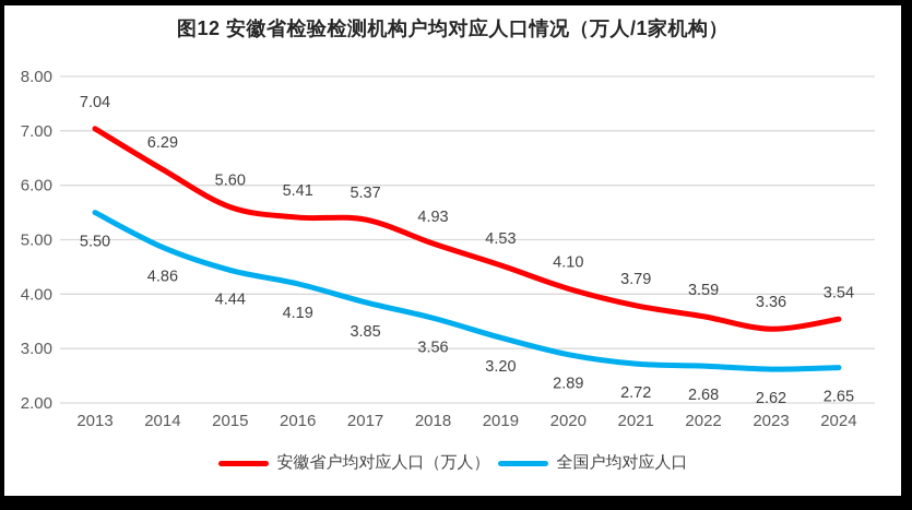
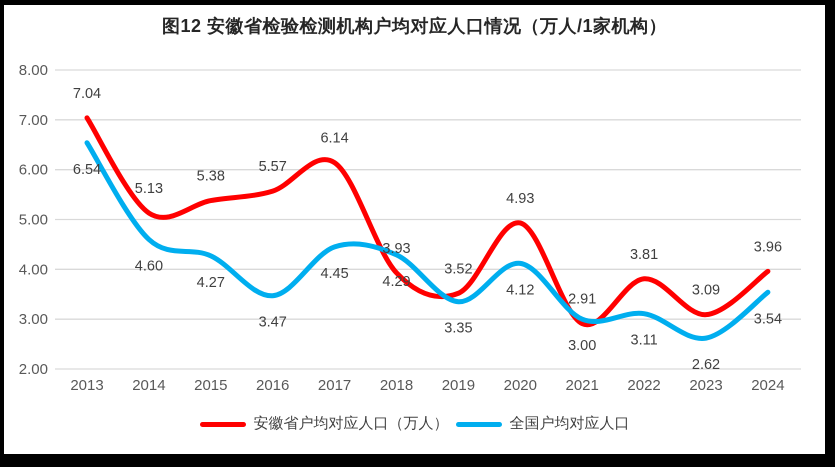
全国户均对应人口/2013: 5.50 -> 6.54
安徽省户均对应人口（万人）/2014: 6.29 -> 5.13
全国户均对应人口/2014: 4.86 -> 4.60
安徽省户均对应人口（万人）/2015: 5.60 -> 5.38
全国户均对应人口/2015: 4.44 -> 4.27
安徽省户均对应人口（万人）/2016: 5.41 -> 5.57
全国户均对应人口/2016: 4.19 -> 3.47
安徽省户均对应人口（万人）/2017: 5.37 -> 6.14
全国户均对应人口/2017: 3.85 -> 4.45
安徽省户均对应人口（万人）/2018: 4.93 -> 3.93
全国户均对应人口/2018: 3.56 -> 4.29
安徽省户均对应人口（万人）/2019: 4.53 -> 3.52
全国户均对应人口/2019: 3.20 -> 3.35
安徽省户均对应人口（万人）/2020: 4.10 -> 4.93
全国户均对应人口/2020: 2.89 -> 4.12
安徽省户均对应人口（万人）/2021: 3.79 -> 2.91
全国户均对应人口/2021: 2.72 -> 3.00
安徽省户均对应人口（万人）/2022: 3.59 -> 3.81
全国户均对应人口/2022: 2.68 -> 3.11
安徽省户均对应人口（万人）/2023: 3.36 -> 3.09
安徽省户均对应人口（万人）/2024: 3.54 -> 3.96
全国户均对应人口/2024: 2.65 -> 3.54
